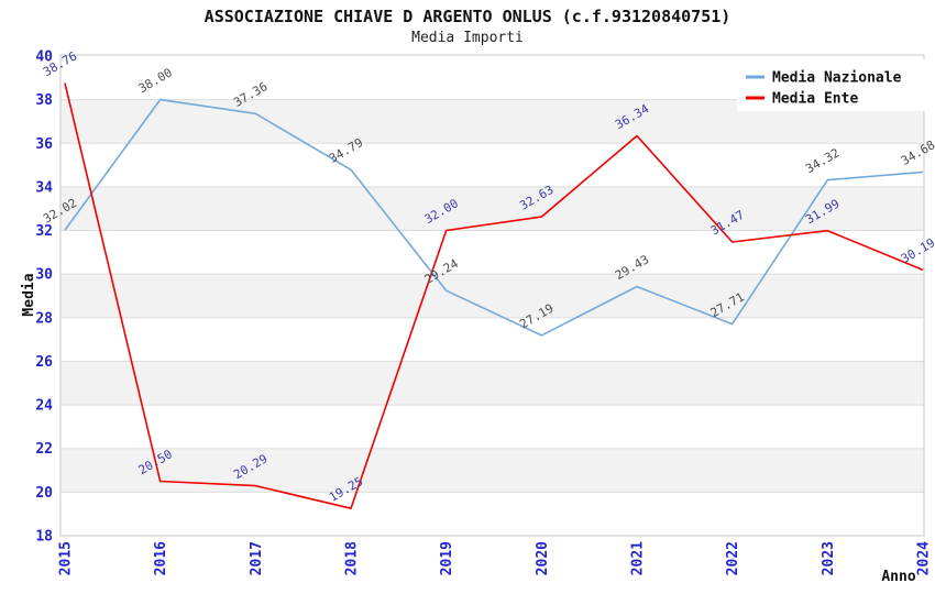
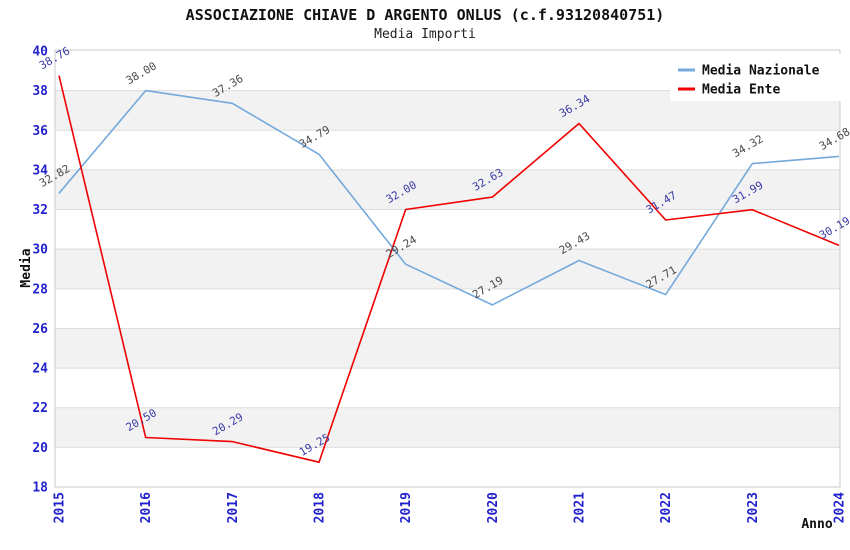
Media Nazionale/2015: 32.02 -> 32.82
